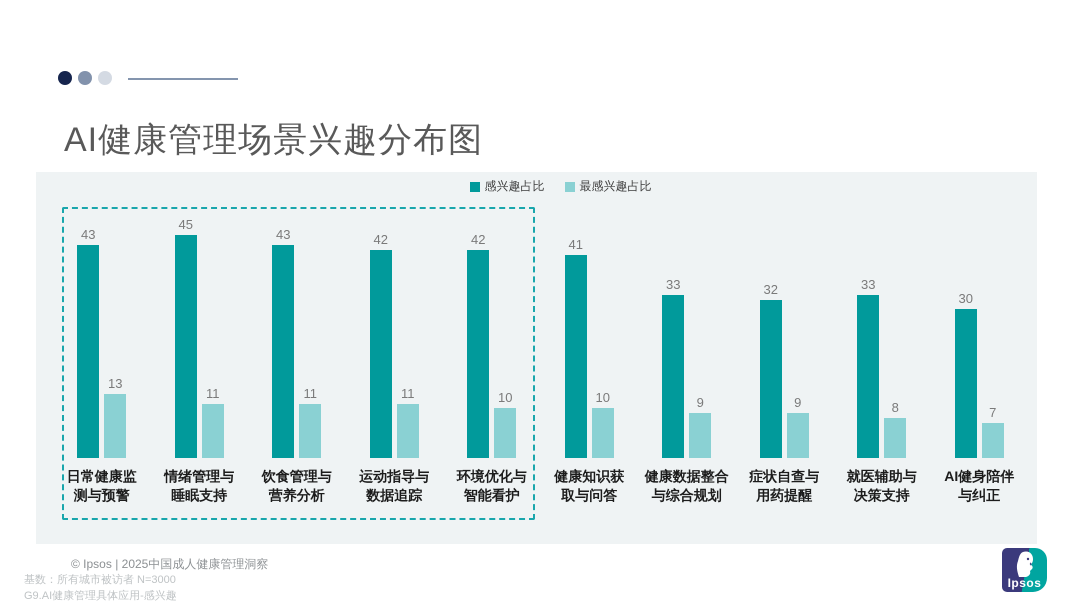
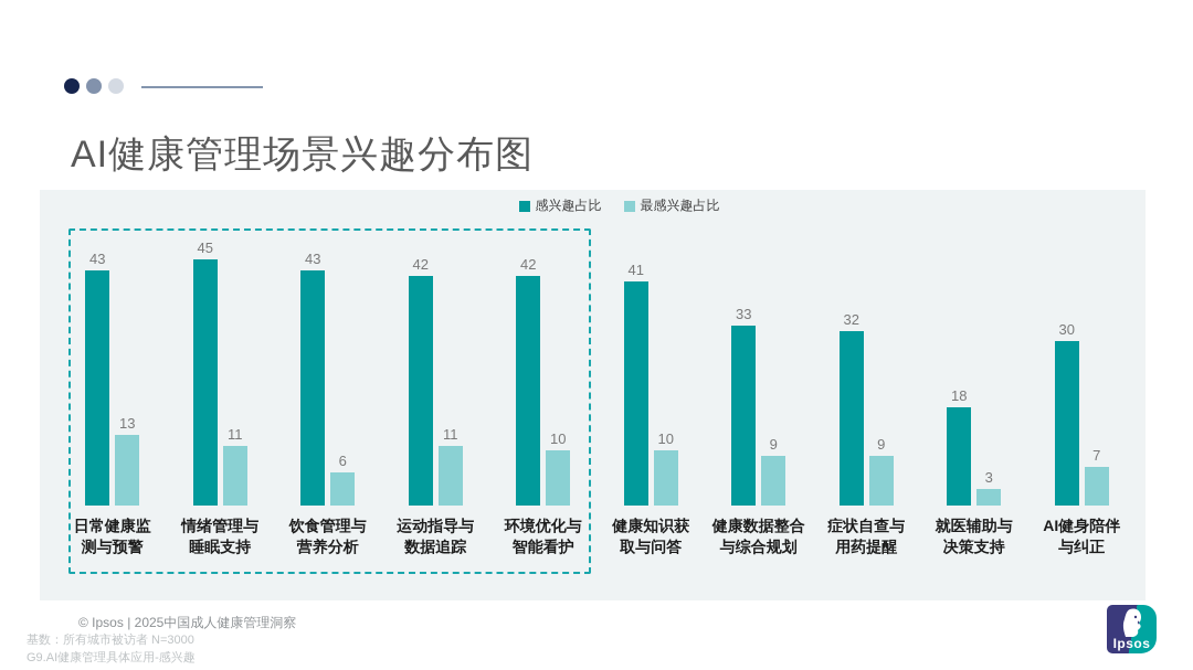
最感兴趣占比/饮食管理与 营养分析: 11 -> 6
感兴趣占比/就医辅助与 决策支持: 33 -> 18
最感兴趣占比/就医辅助与 决策支持: 8 -> 3
